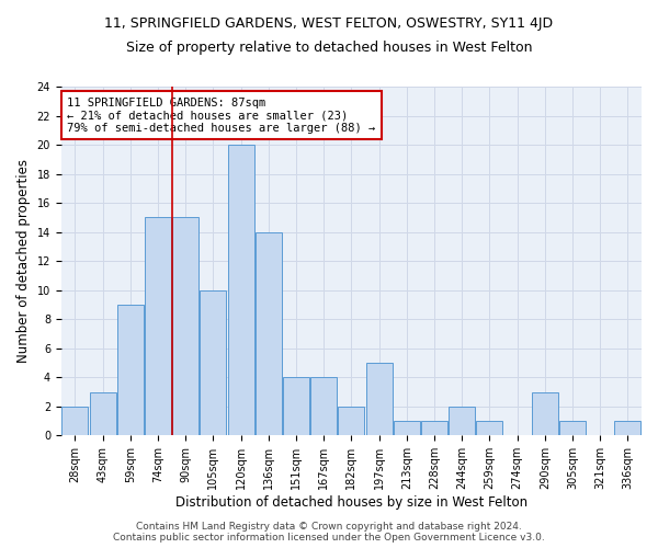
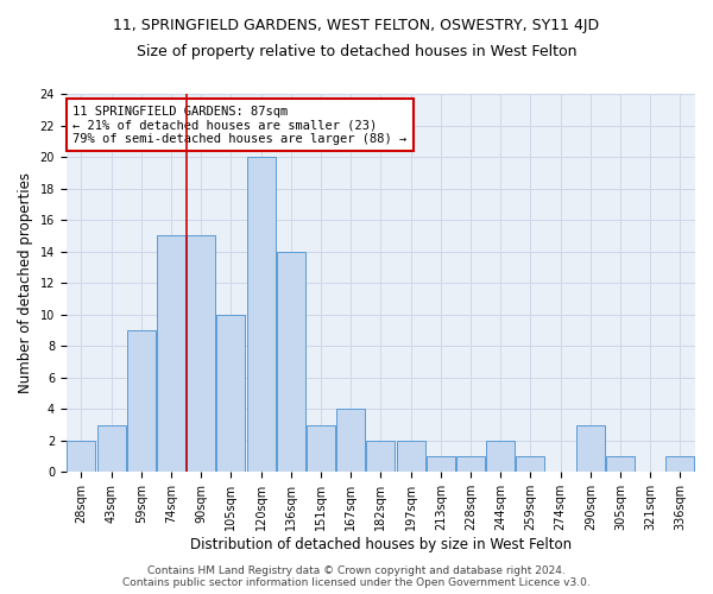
151sqm: 4 -> 3
197sqm: 5 -> 2
